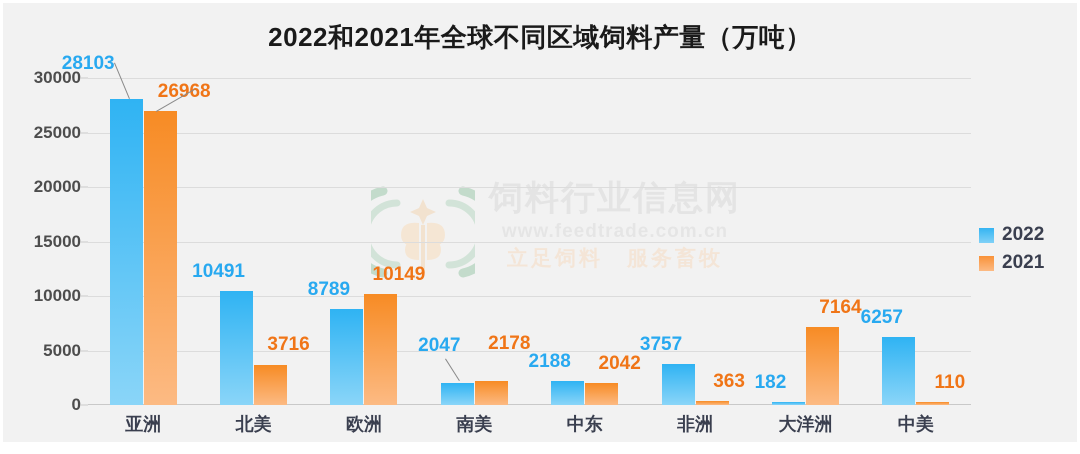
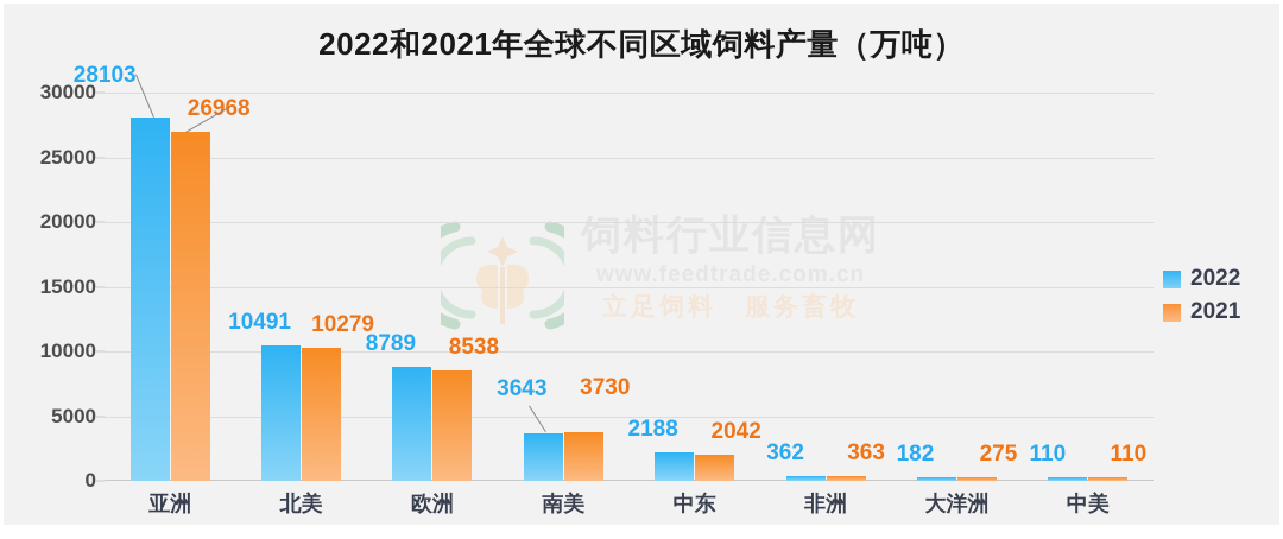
2021/北美: 3716 -> 10279
2021/欧洲: 10149 -> 8538
2022/南美: 2047 -> 3643
2021/南美: 2178 -> 3730
2022/非洲: 3757 -> 362
2021/大洋洲: 7164 -> 275
2022/中美: 6257 -> 110
